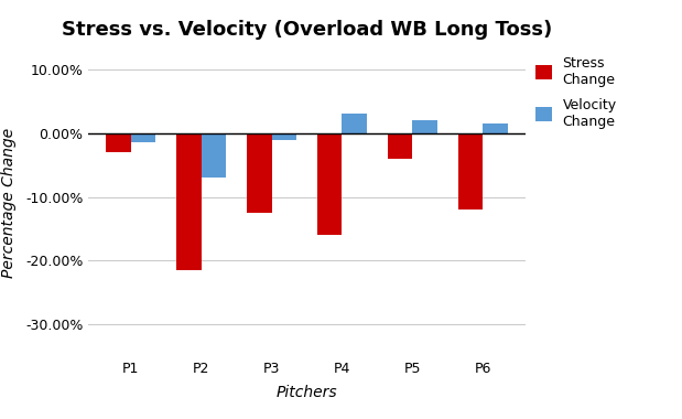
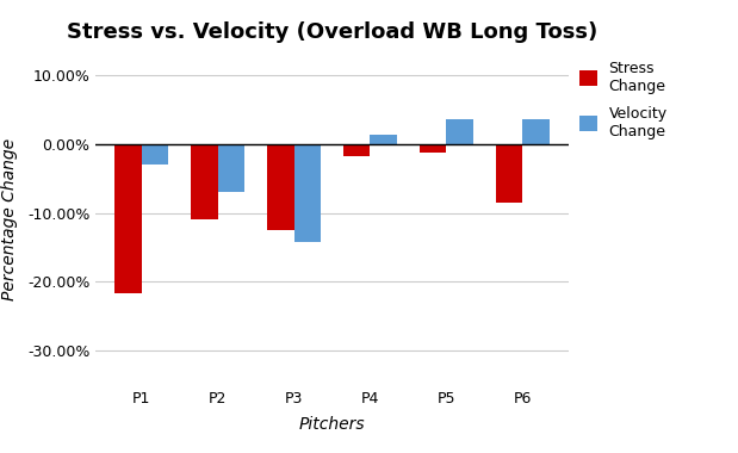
Stress Change/P1: -3.0% -> -21.6%
Velocity Change/P1: -1.5% -> -3.0%
Stress Change/P2: -21.5% -> -11.0%
Velocity Change/P3: -1.0% -> -14.2%
Stress Change/P4: -16.0% -> -1.8%
Velocity Change/P4: 3.0% -> 1.4%
Stress Change/P5: -4.0% -> -1.2%
Velocity Change/P5: 2.0% -> 3.6%
Stress Change/P6: -12.0% -> -8.6%
Velocity Change/P6: 1.5% -> 3.6%
